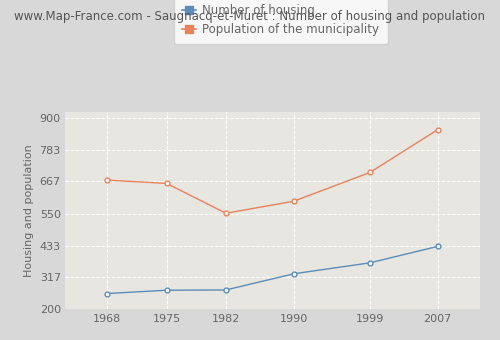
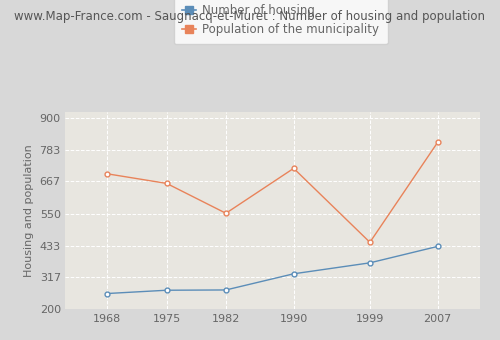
Population of the municipality/1968: 672 -> 695
Population of the municipality/1990: 595 -> 715
Population of the municipality/1999: 700 -> 445
Population of the municipality/2007: 856 -> 810
